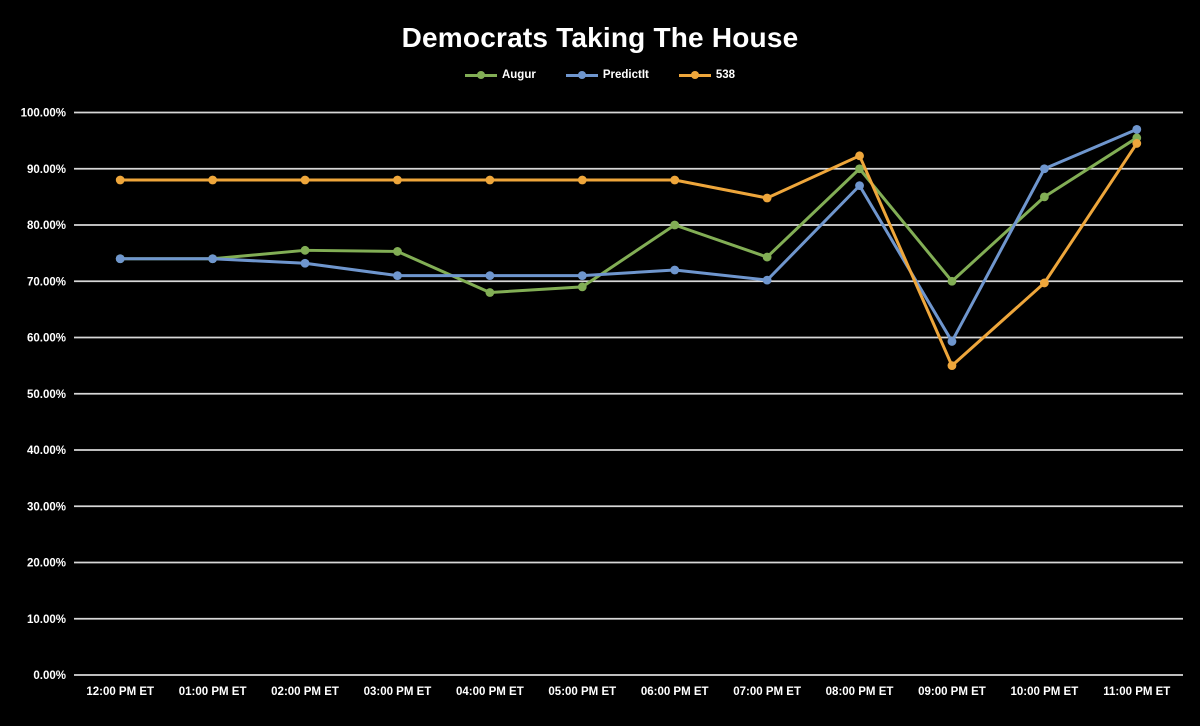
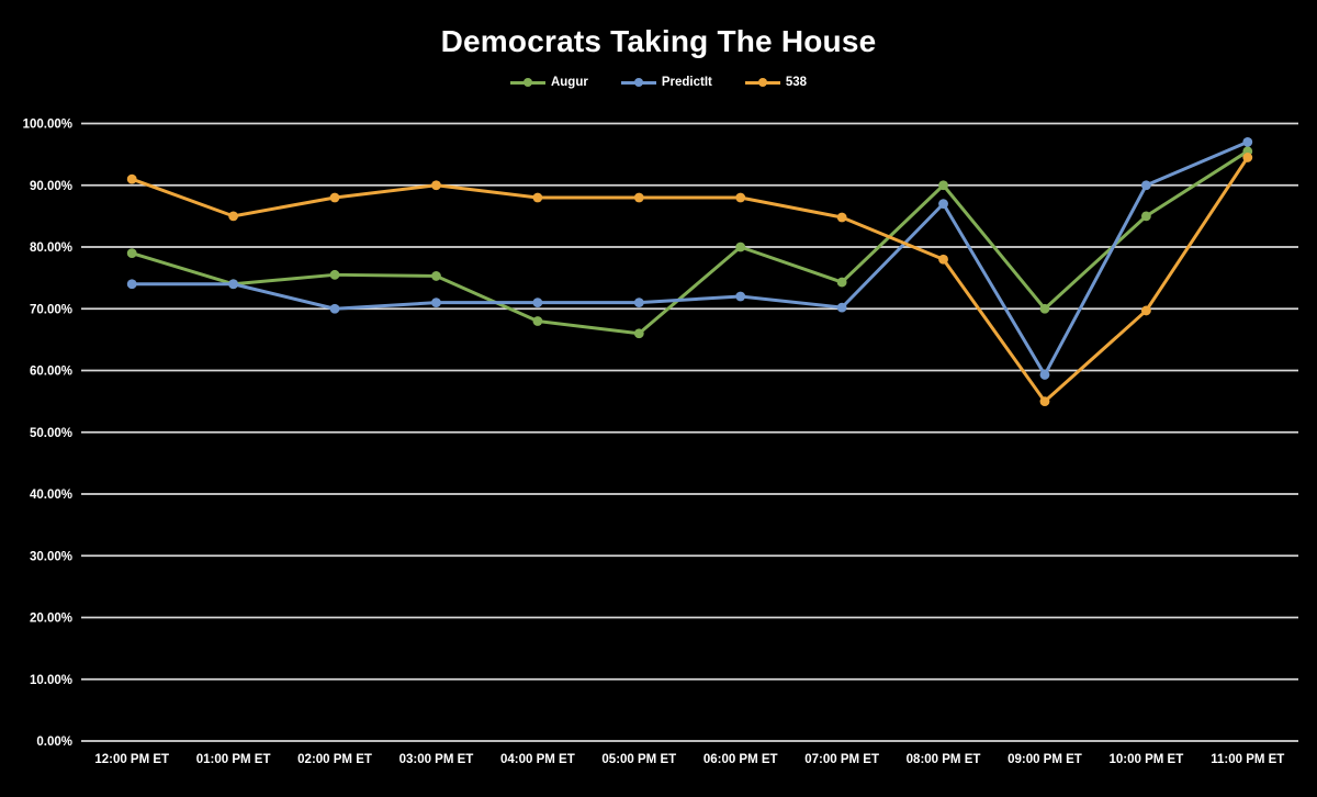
Augur/12:00 PM ET: 74% -> 79%
538/12:00 PM ET: 88% -> 91%
538/01:00 PM ET: 88% -> 85%
PredictIt/02:00 PM ET: 73% -> 70%
538/03:00 PM ET: 88% -> 90%
Augur/05:00 PM ET: 69% -> 66%
538/08:00 PM ET: 92% -> 78%
